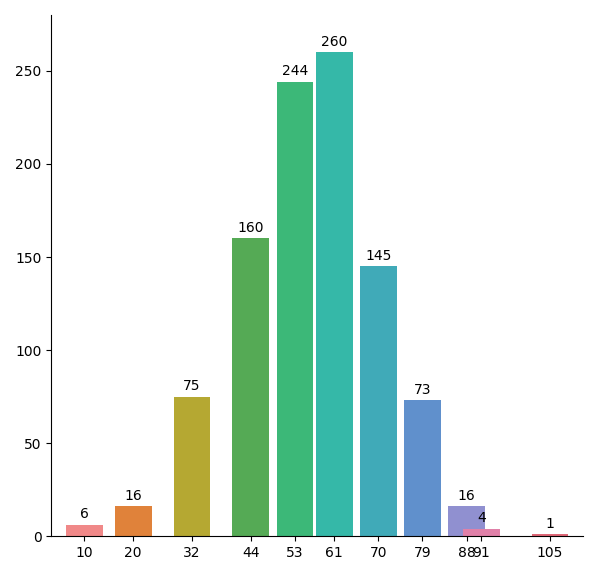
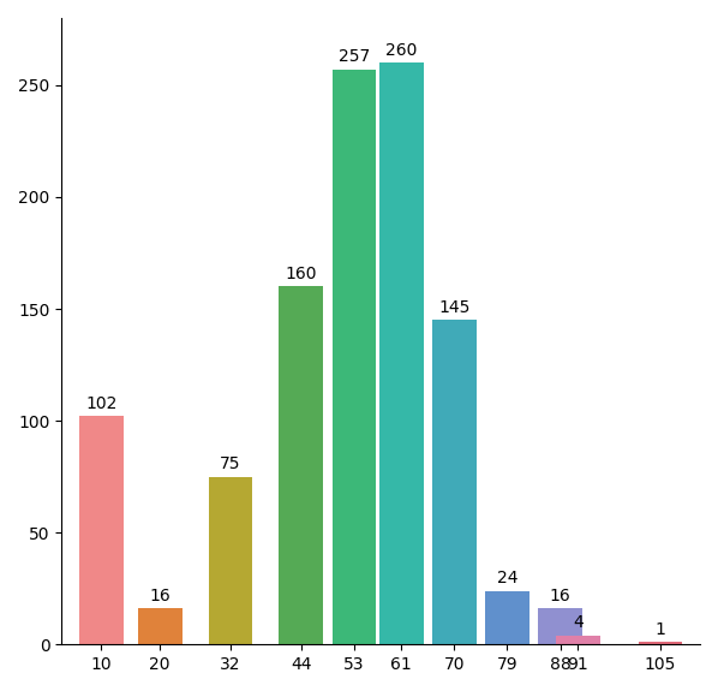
10: 6 -> 102
53: 244 -> 257
79: 73 -> 24
